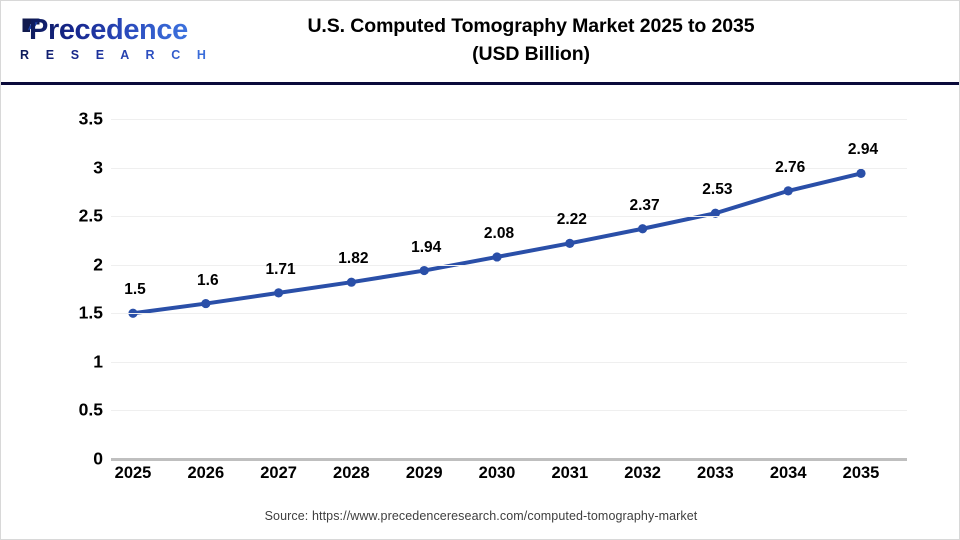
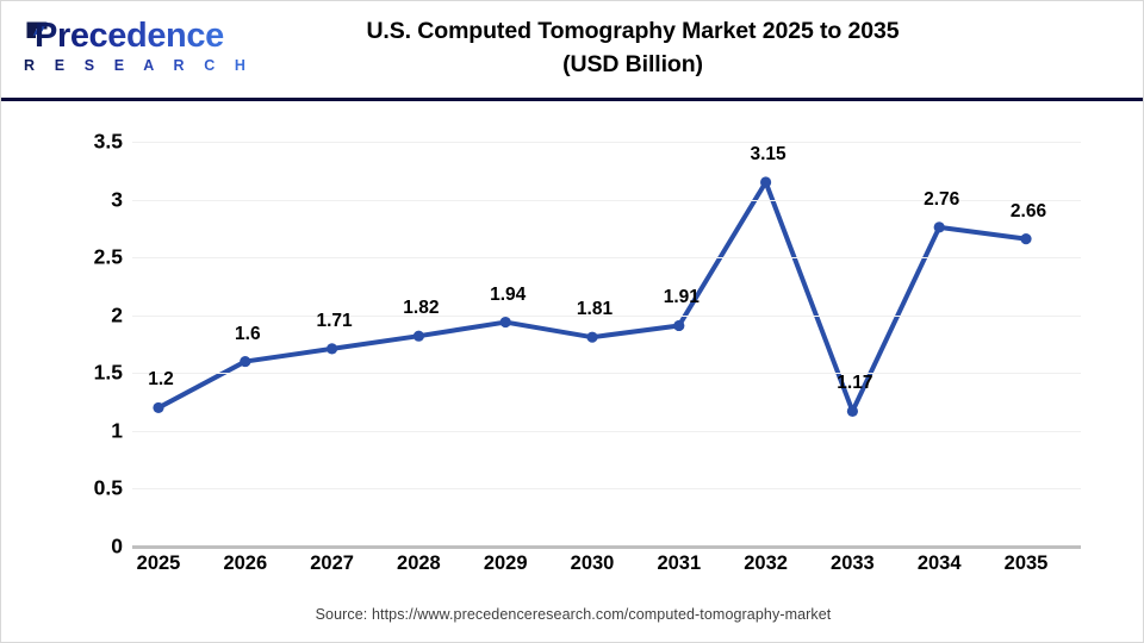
2025: 1.5 -> 1.2
2030: 2.08 -> 1.81
2031: 2.22 -> 1.91
2032: 2.37 -> 3.15
2033: 2.53 -> 1.17
2035: 2.94 -> 2.66
